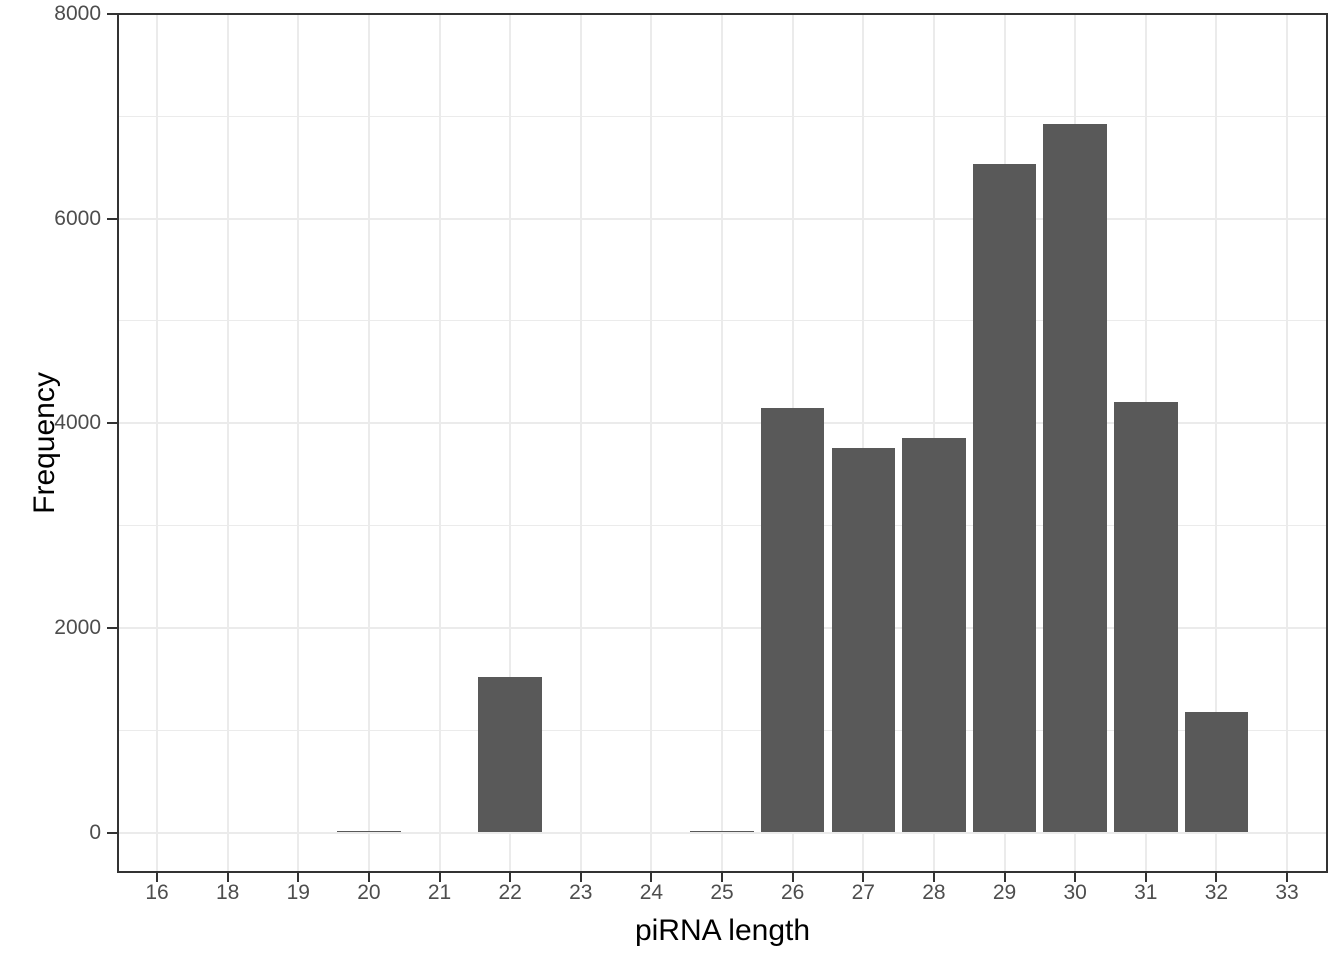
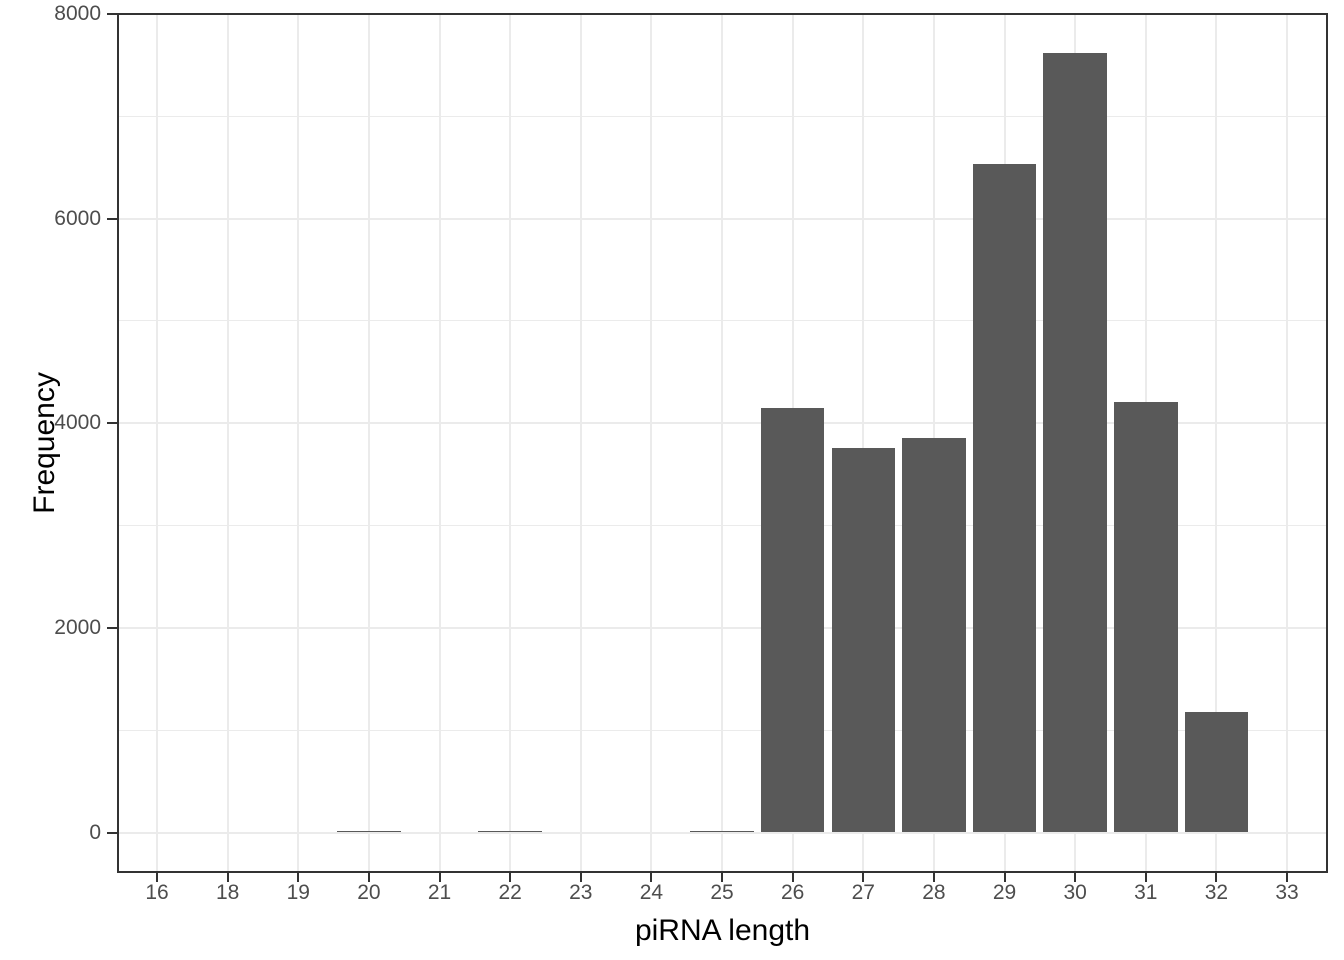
22: 1520 -> 20
30: 6920 -> 7620
